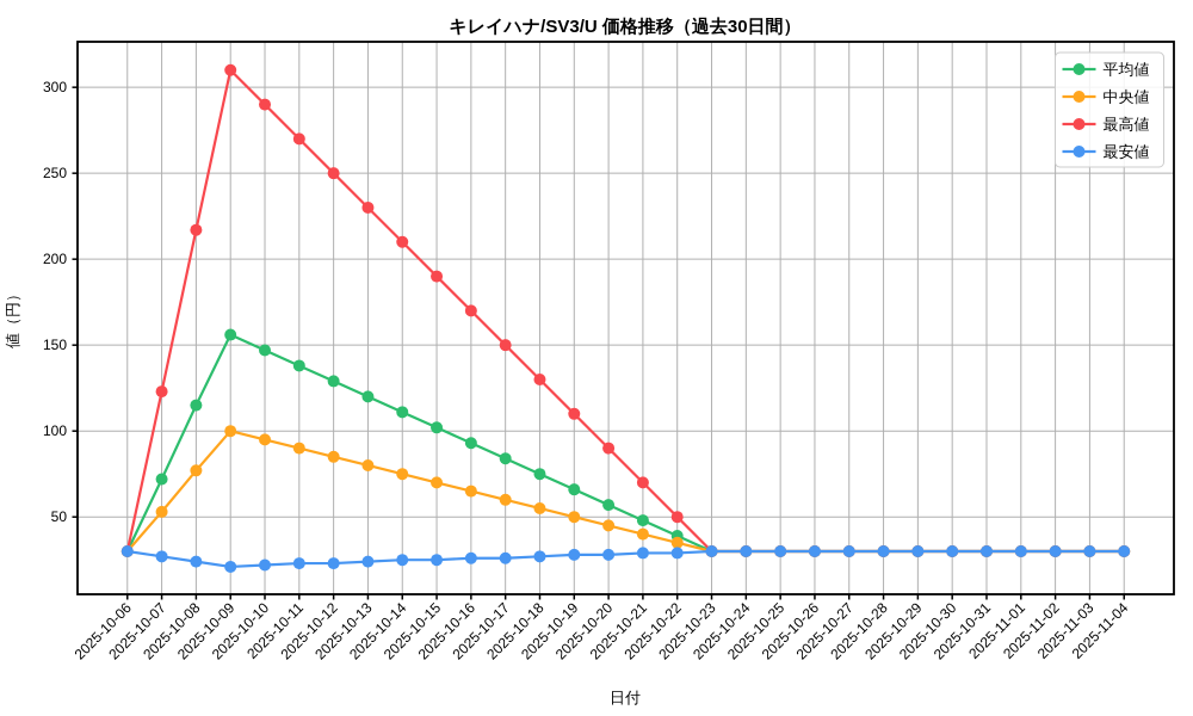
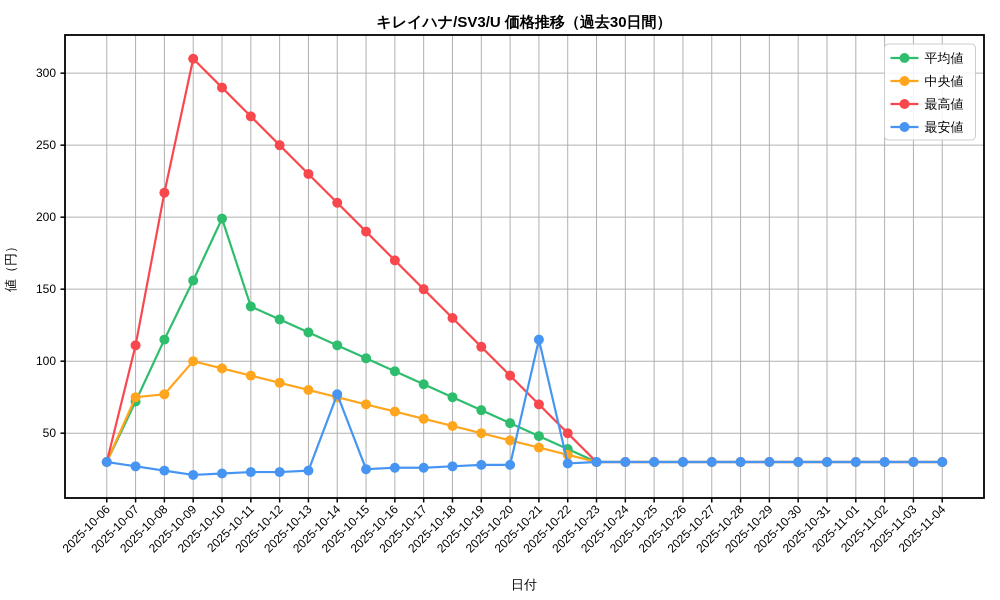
中央値/2025-10-07: 53 -> 75
最高値/2025-10-07: 123 -> 111
平均値/2025-10-10: 147 -> 199
最安値/2025-10-14: 25 -> 77
最安値/2025-10-21: 29 -> 115
